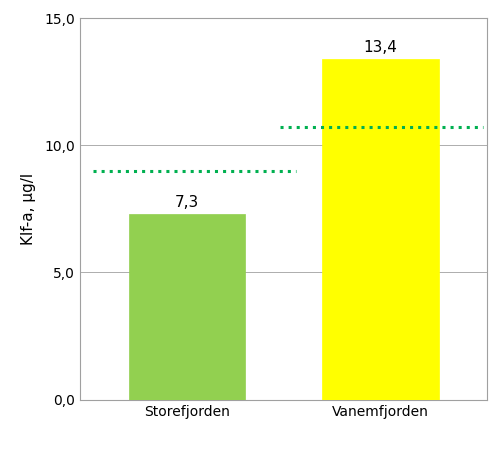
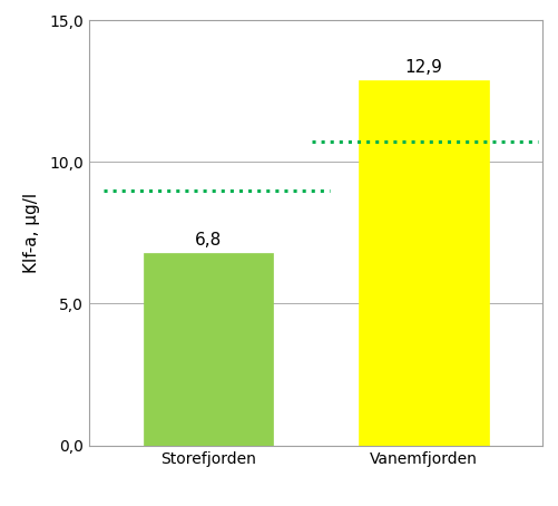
Storefjorden: 7,3 -> 6,8
Vanemfjorden: 13,4 -> 12,9
